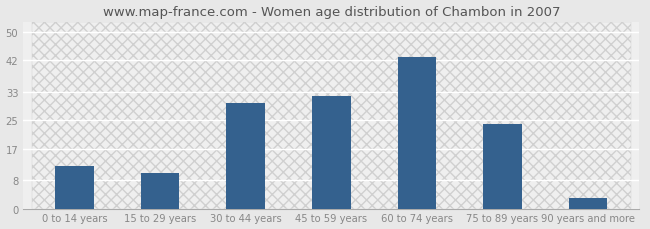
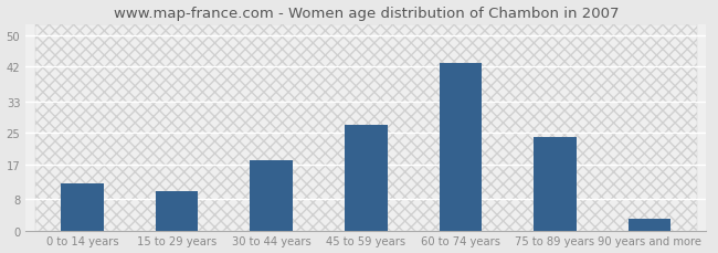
30 to 44 years: 30 -> 18
45 to 59 years: 32 -> 27
